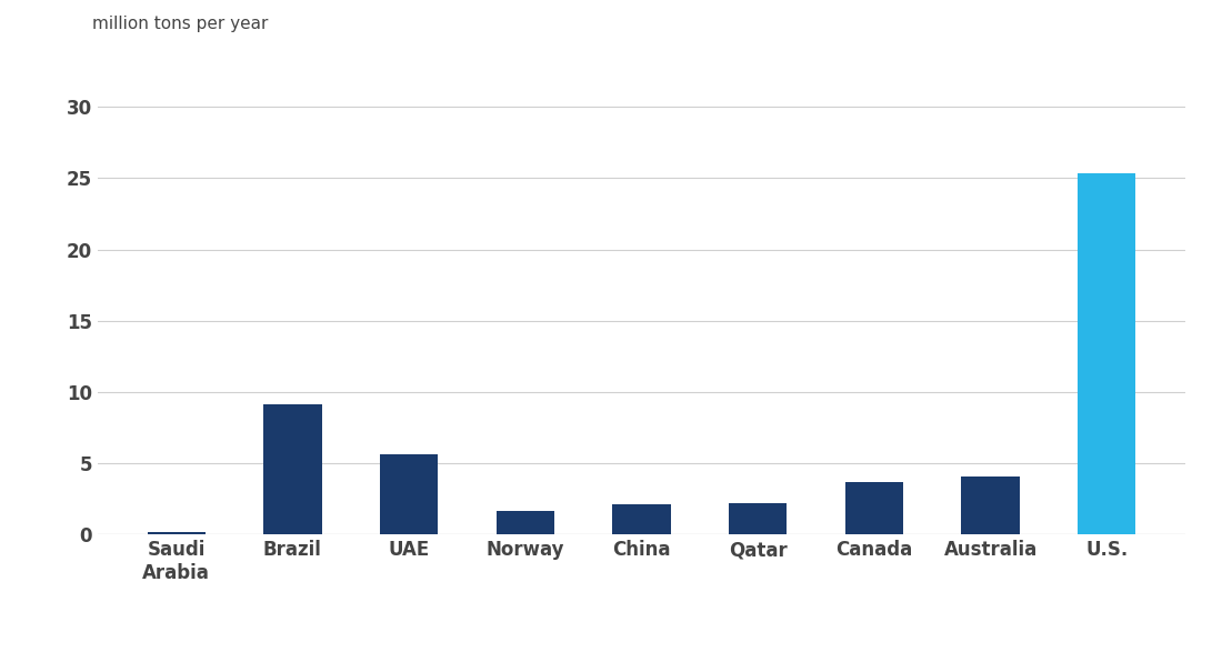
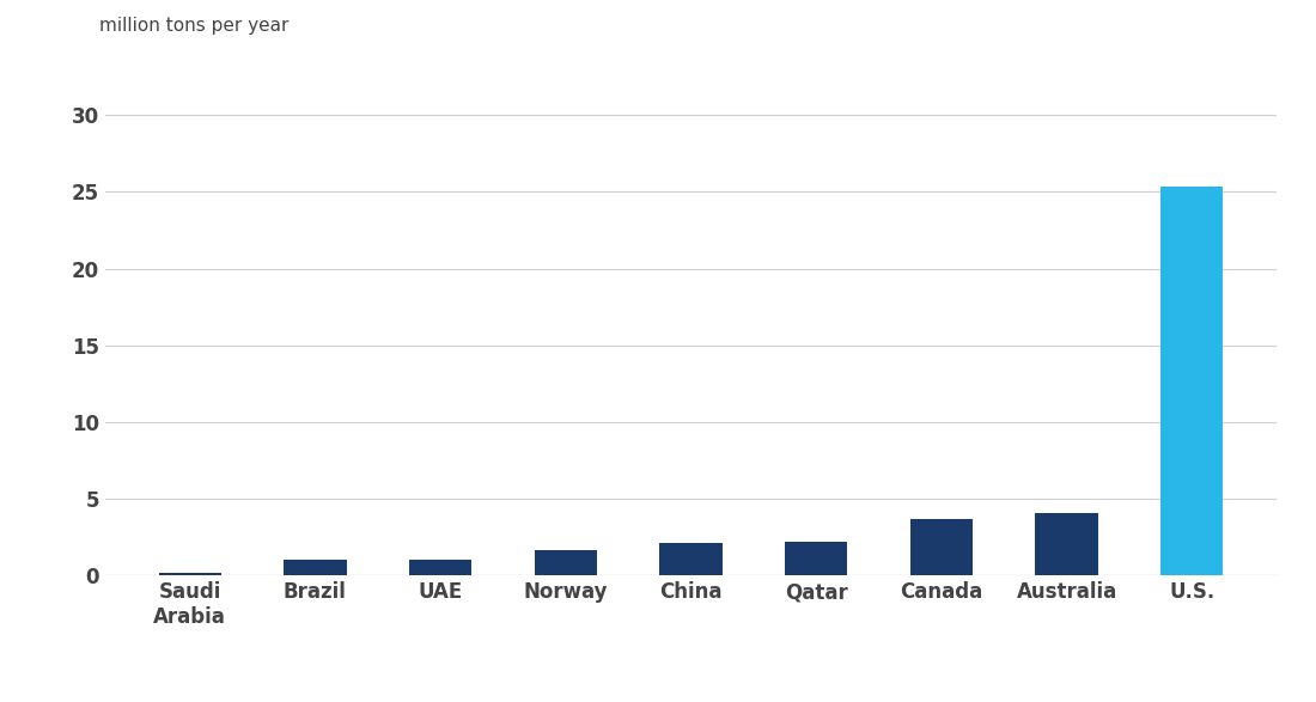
Brazil: 9.1 -> 1.0
UAE: 5.6 -> 1.0
